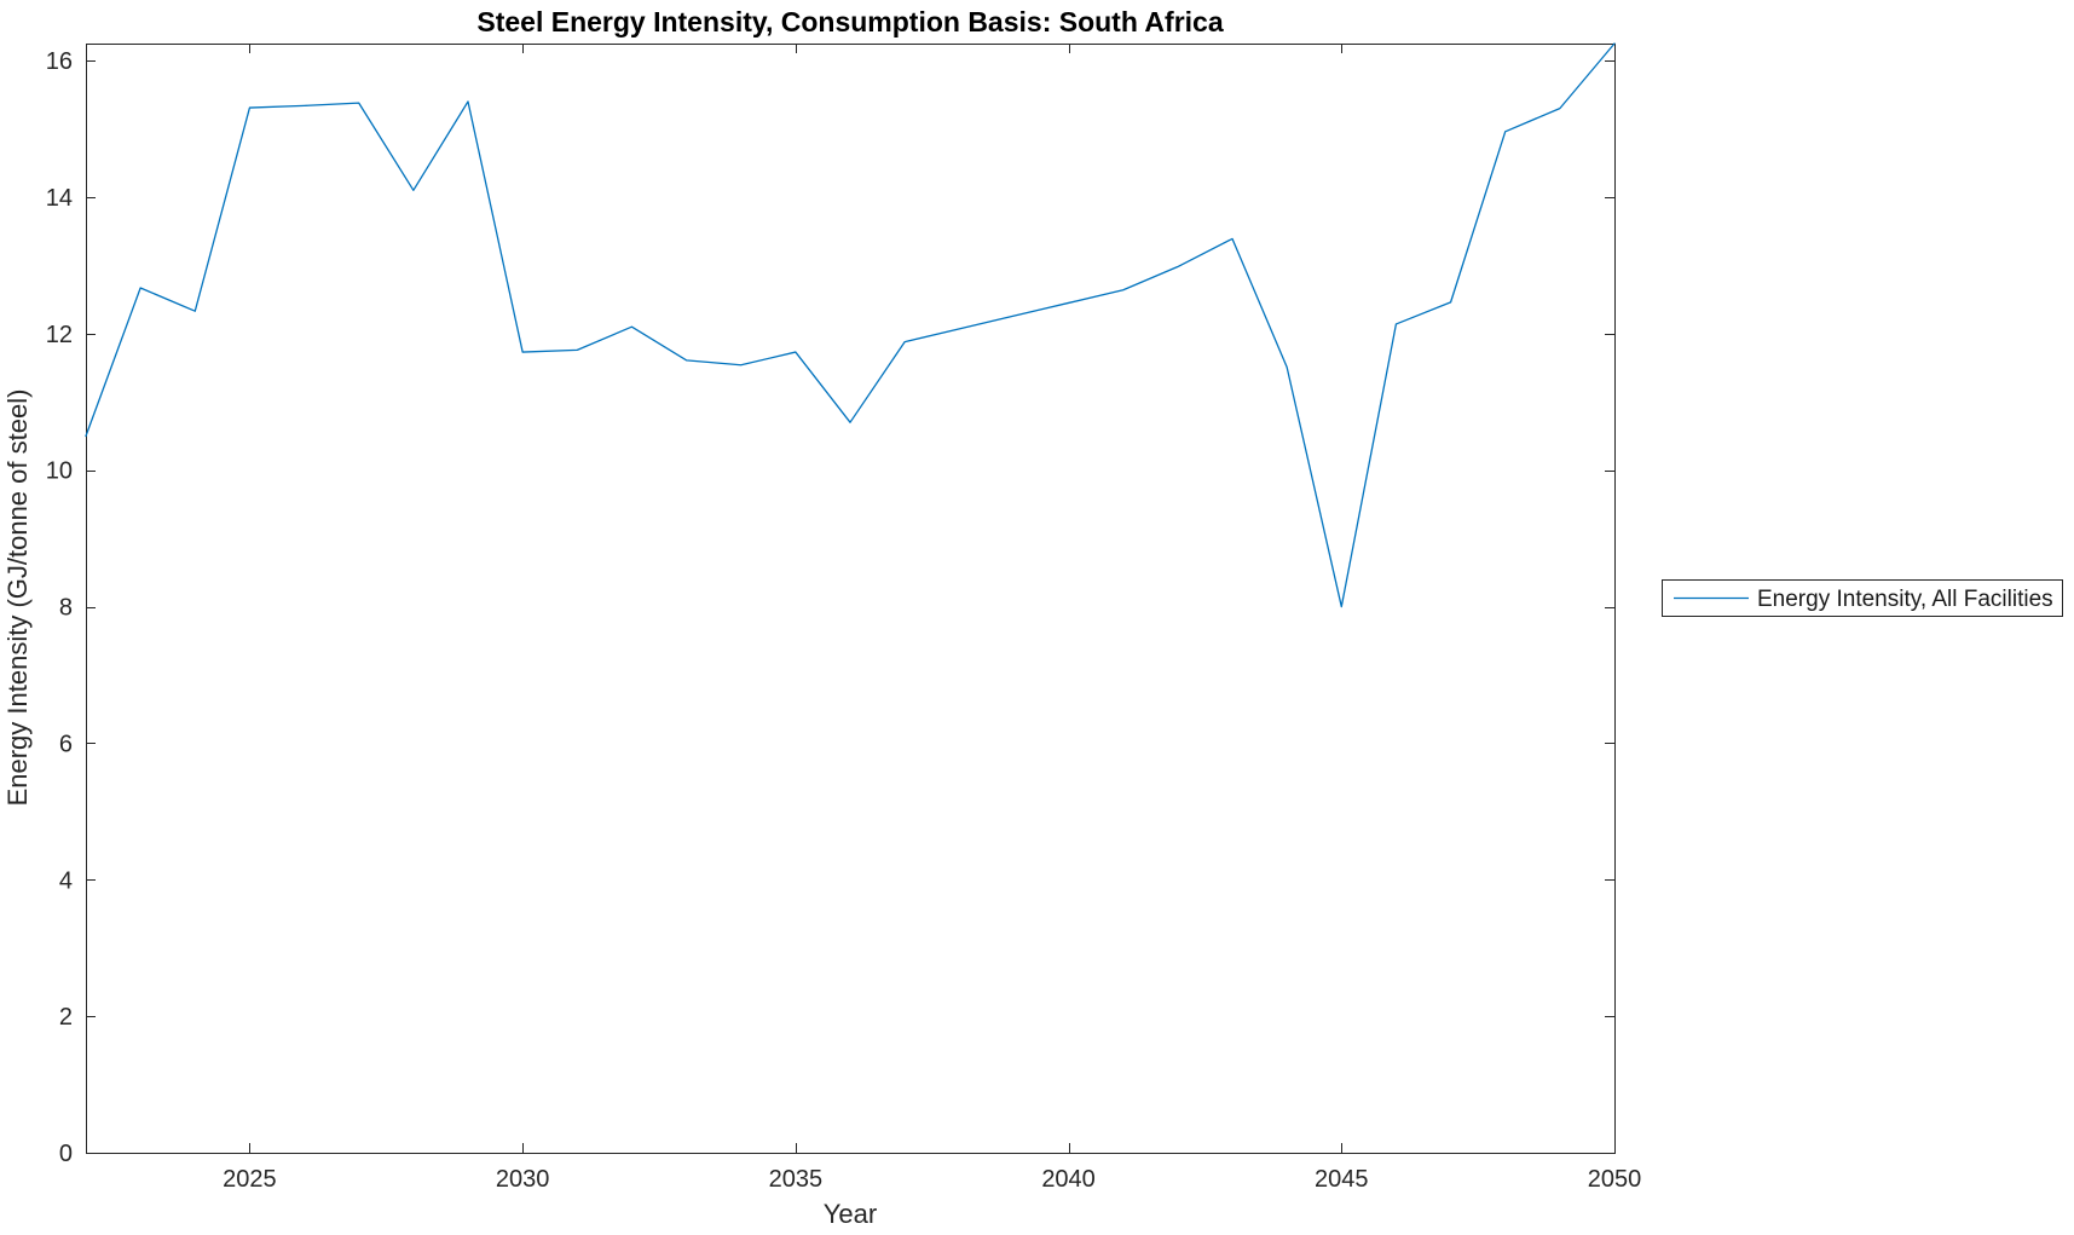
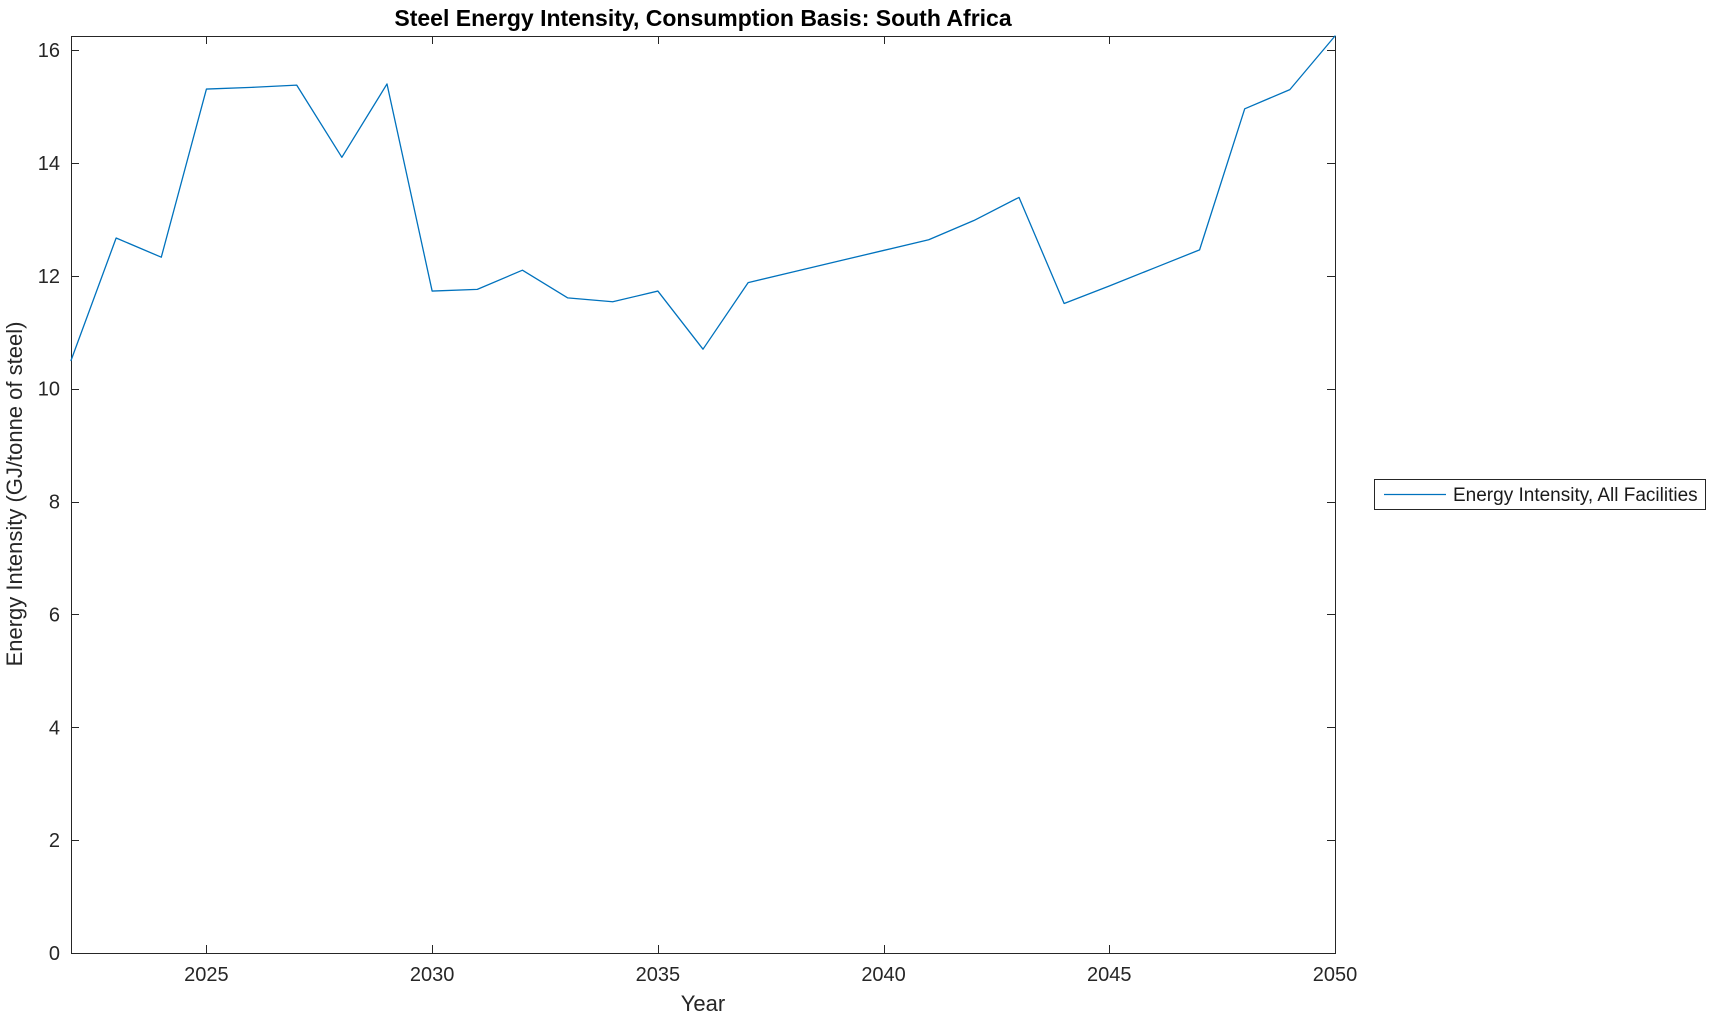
2045: 8.0 -> 11.8
